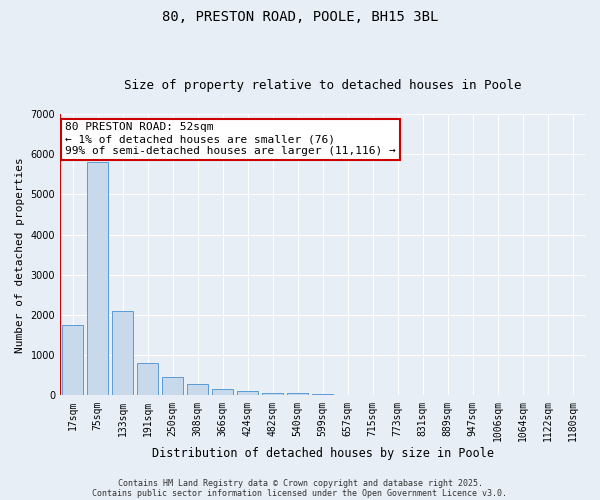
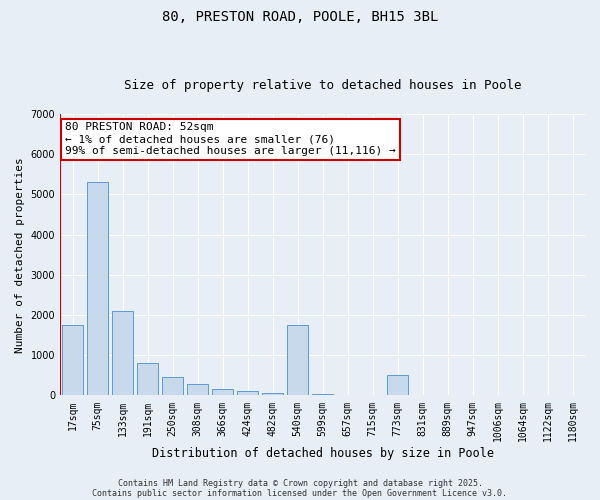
75sqm: 5800 -> 5300
540sqm: 50 -> 1750
773sqm: 0 -> 500
